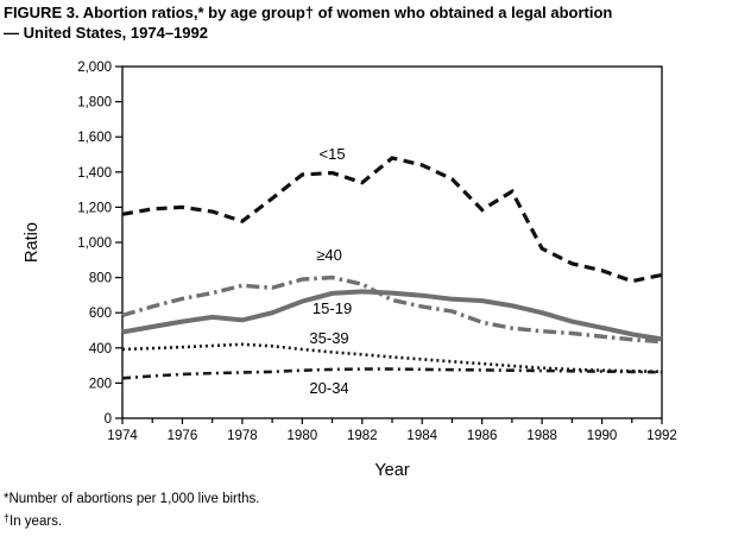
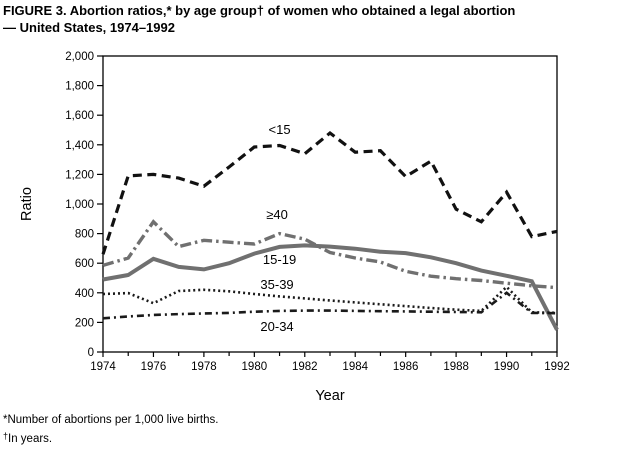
<15/1974: 1160 -> 660
≥40/1976: 680 -> 880
15-19/1976: 550 -> 630
35-39/1976: 400 -> 330
≥40/1980: 790 -> 730
<15/1984: 1440 -> 1350
<15/1990: 840 -> 1080
35-39/1990: 270 -> 440
20-34/1990: 270 -> 400
15-19/1992: 450 -> 150
